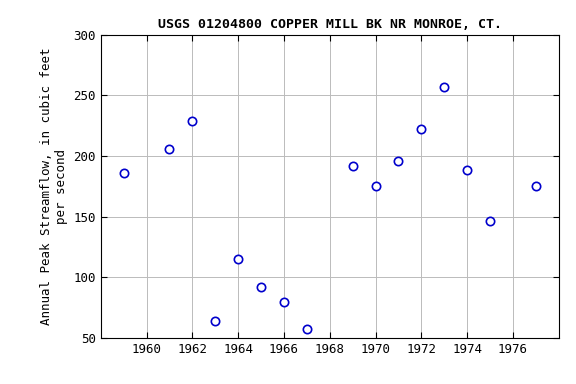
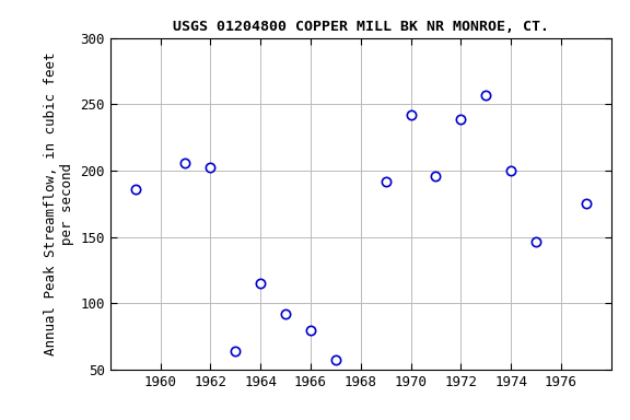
1962: 229 -> 202
1970: 175 -> 242
1972: 222 -> 239
1974: 188 -> 200
